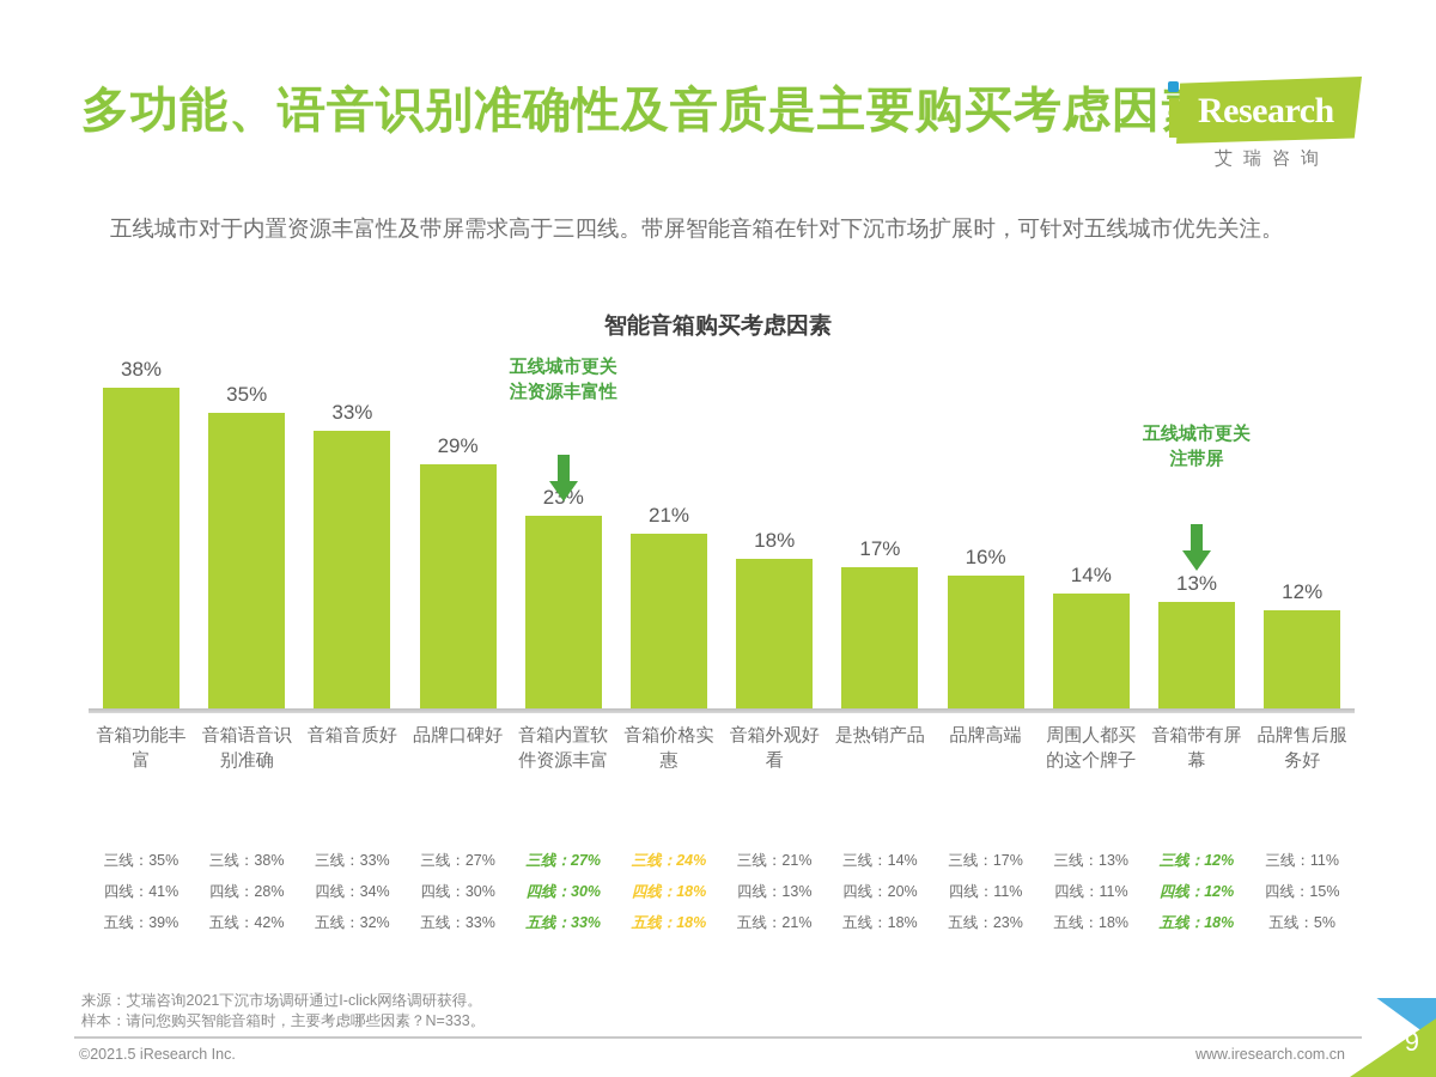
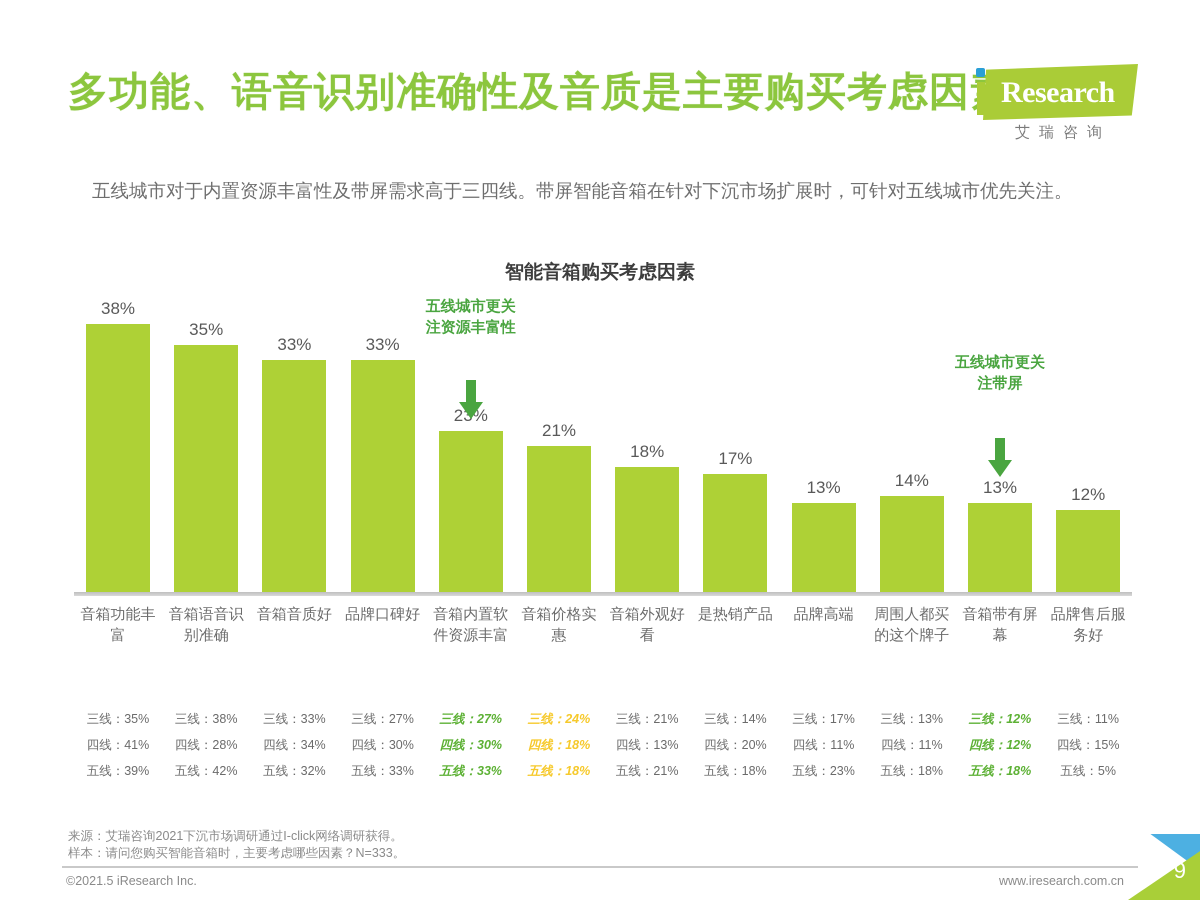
品牌口碑好: 29% -> 33%
品牌高端: 16% -> 13%
